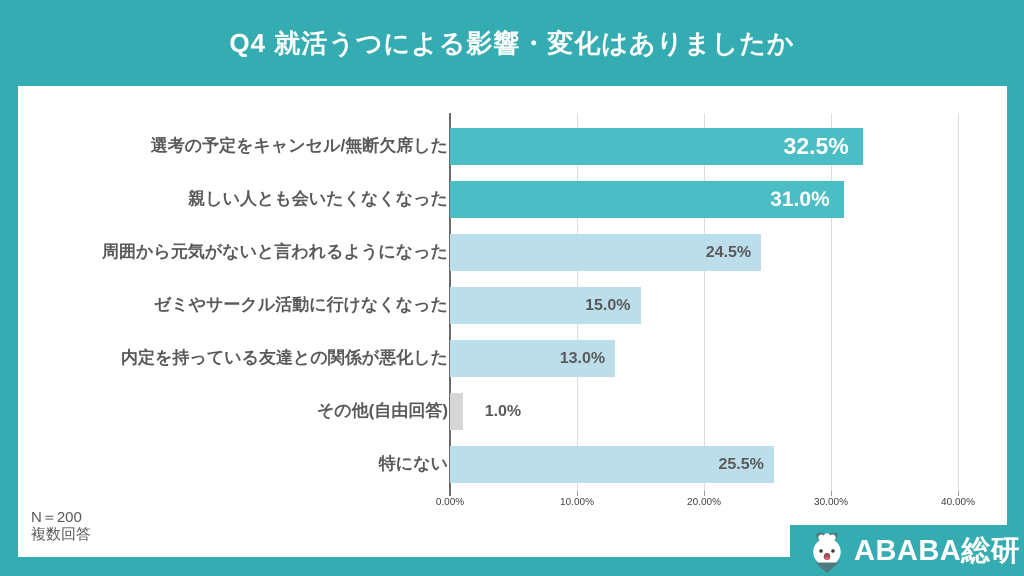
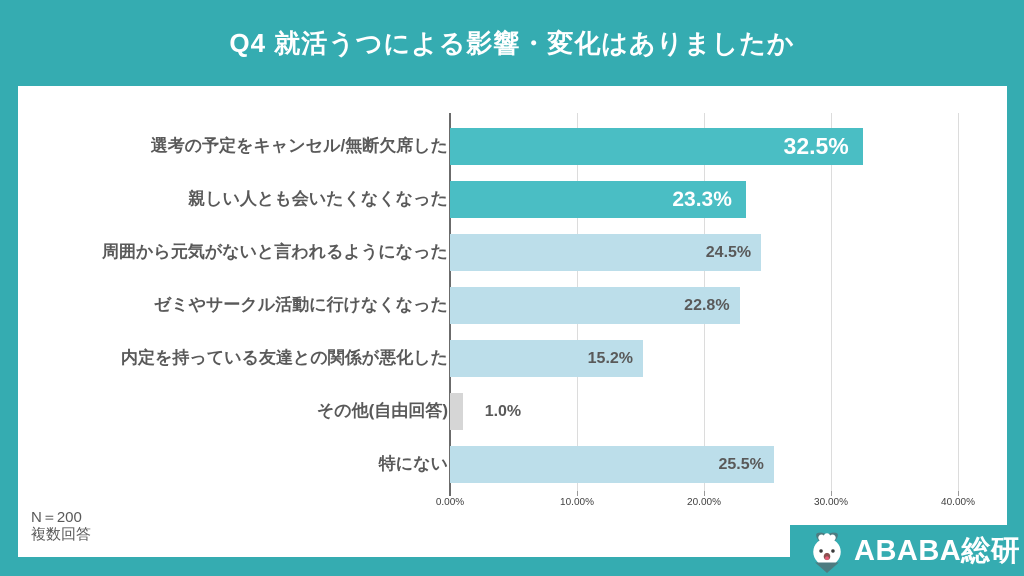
親しい人とも会いたくなくなった: 31.0% -> 23.3%
ゼミやサークル活動に行けなくなった: 15.0% -> 22.8%
内定を持っている友達との関係が悪化した: 13.0% -> 15.2%
